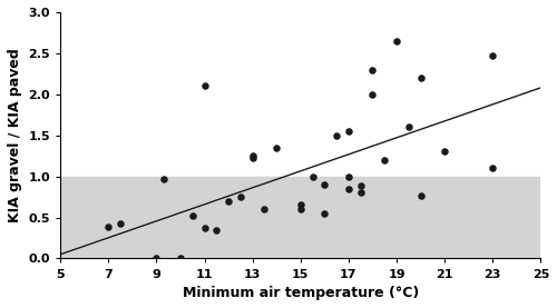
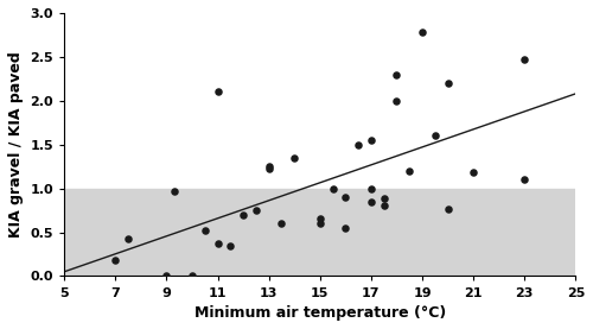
7: 0.38 -> 0.18
19: 2.65 -> 2.78
21: 1.30 -> 1.18
